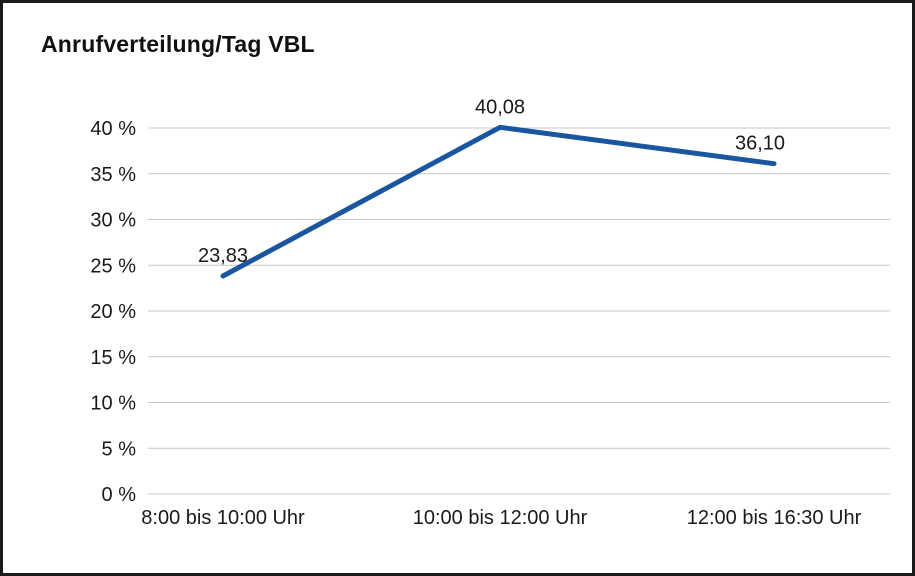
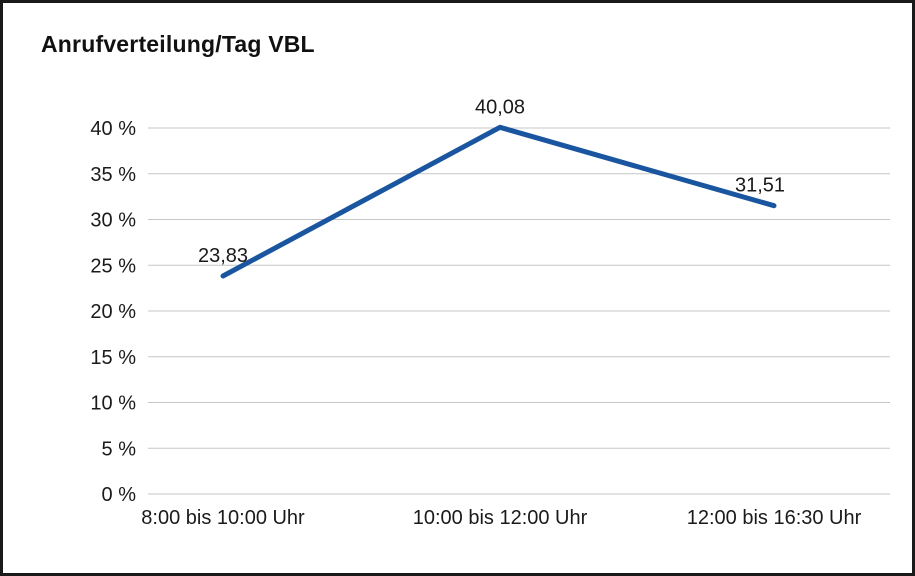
12:00 bis 16:30 Uhr: 36,10 -> 31,51
